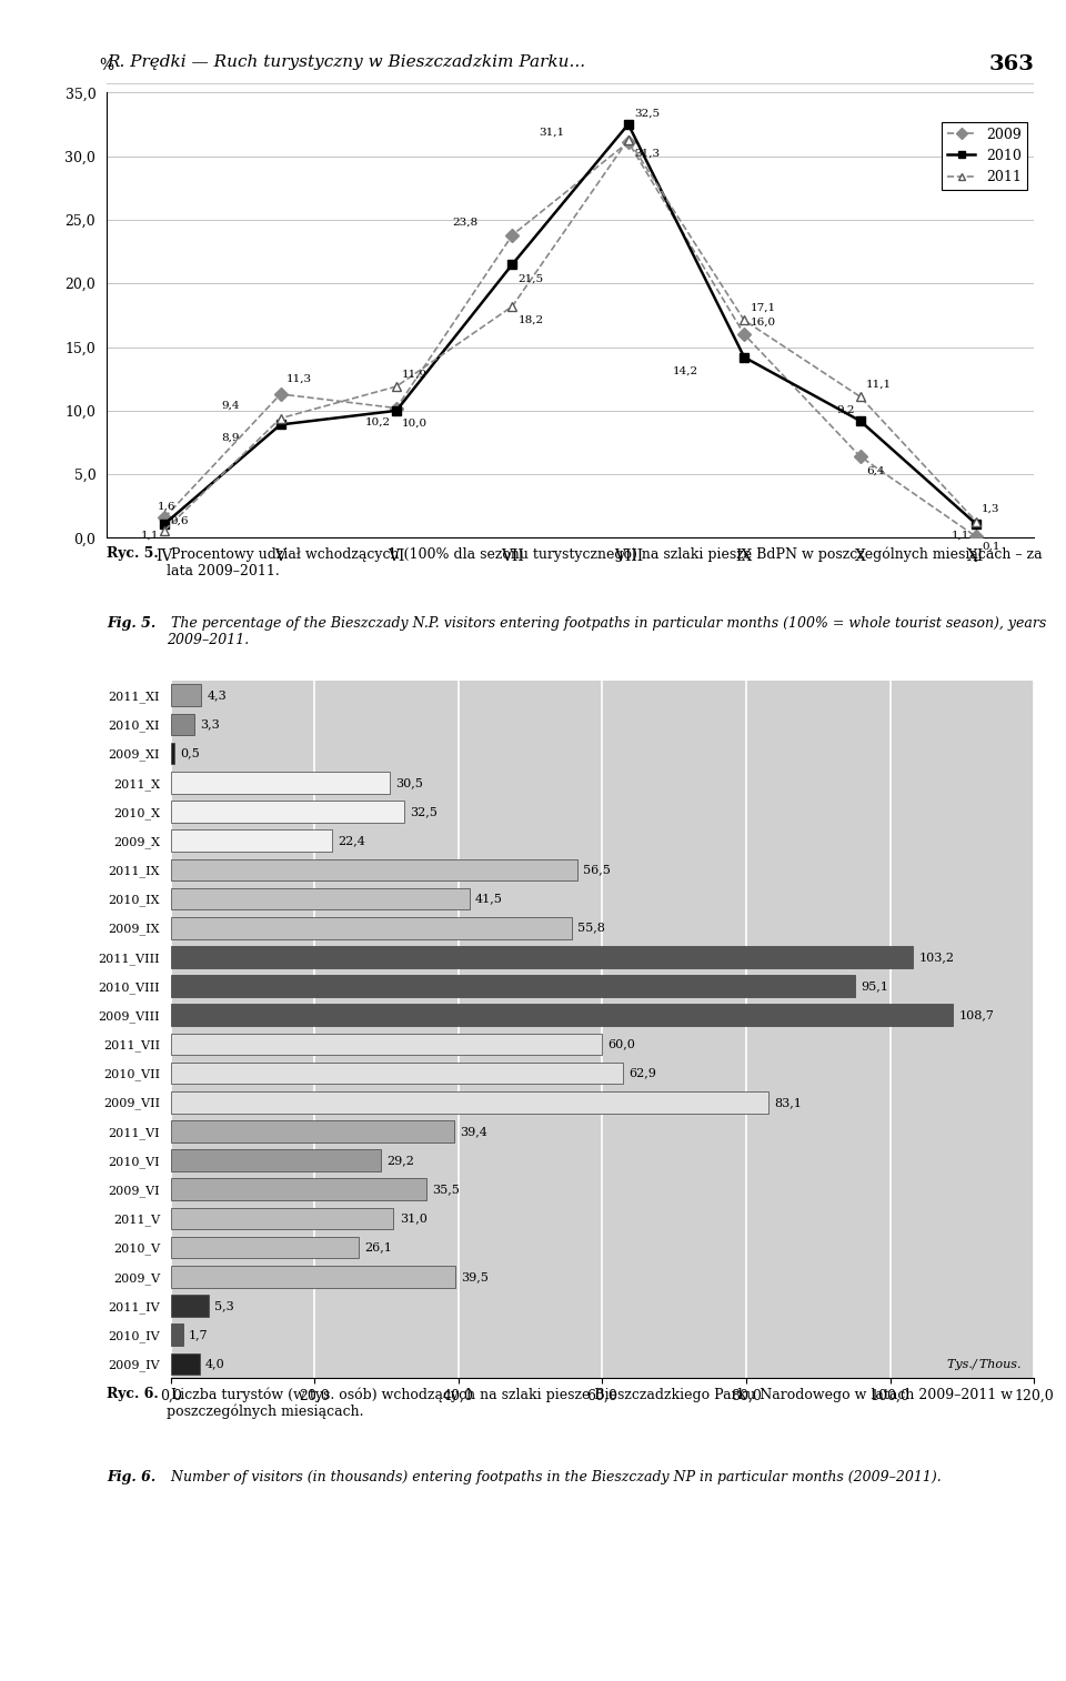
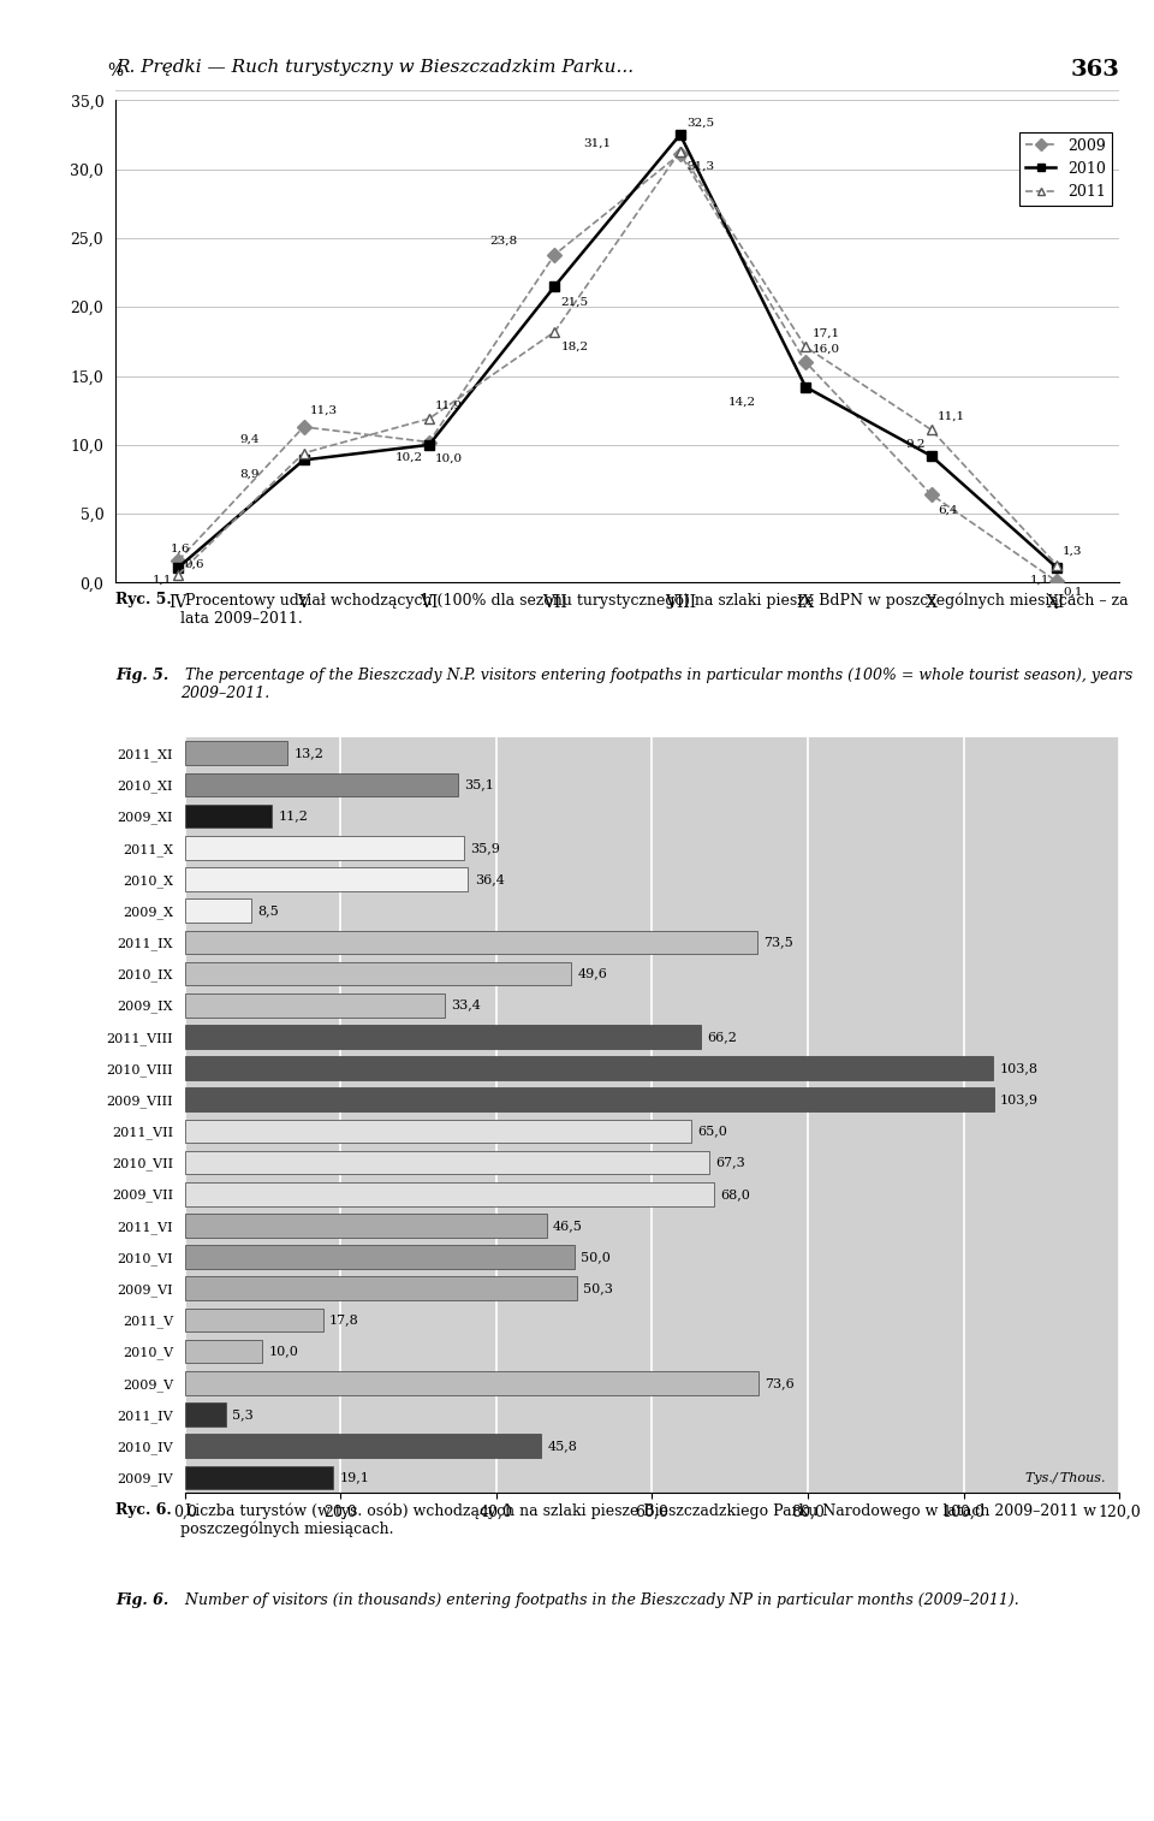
2011_XI: 4,3 -> 13,2
2010_XI: 3,3 -> 35,1
2009_XI: 0,5 -> 11,2
2011_X: 30,5 -> 35,9
2010_X: 32,5 -> 36,4
2009_X: 22,4 -> 8,5
2011_IX: 56,5 -> 73,5
2010_IX: 41,5 -> 49,6
2009_IX: 55,8 -> 33,4
2011_VIII: 103,2 -> 66,2
2010_VIII: 95,1 -> 103,8
2009_VIII: 108,7 -> 103,9
2011_VII: 60,0 -> 65,0
2010_VII: 62,9 -> 67,3
2009_VII: 83,1 -> 68,0
2011_VI: 39,4 -> 46,5
2010_VI: 29,2 -> 50,0
2009_VI: 35,5 -> 50,3
2011_V: 31,0 -> 17,8
2010_V: 26,1 -> 10,0
2009_V: 39,5 -> 73,6
2010_IV: 1,7 -> 45,8
2009_IV: 4,0 -> 19,1
